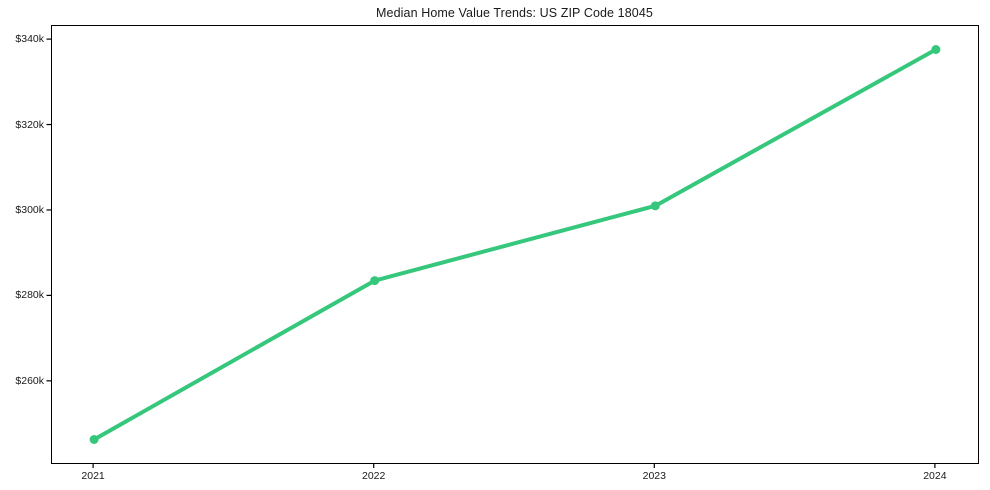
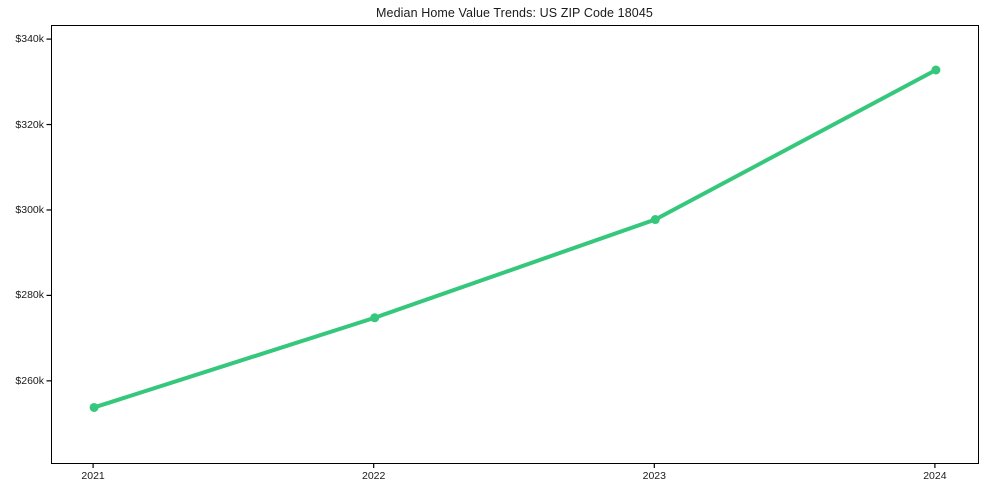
2021: $246k -> $254k
2022: $284k -> $275k
2023: $301k -> $298k
2024: $338k -> $333k
